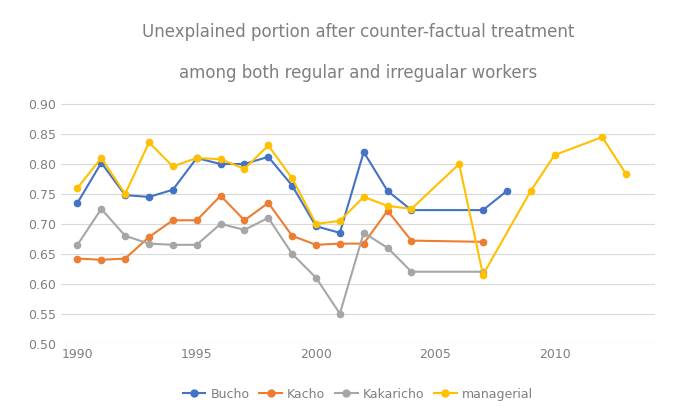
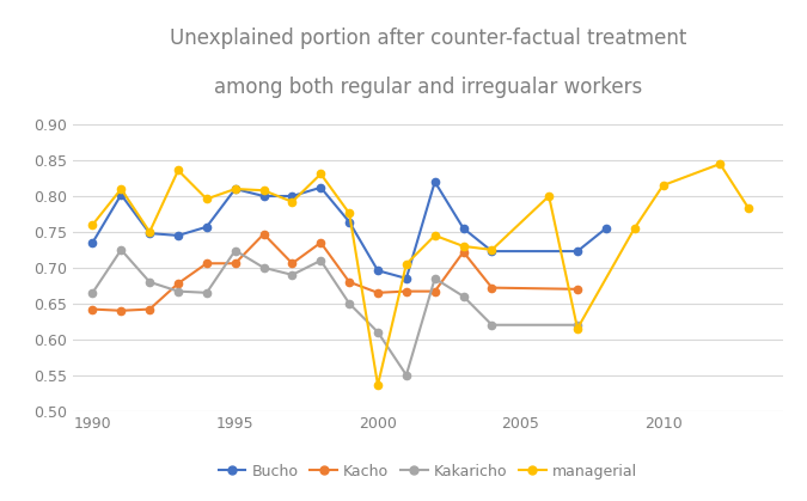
Kakaricho/1995: 0.665 -> 0.724
managerial/2000: 0.700 -> 0.536
